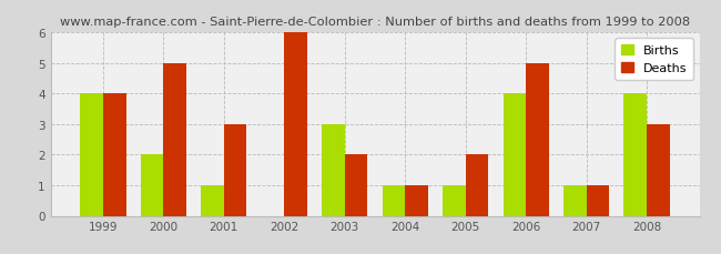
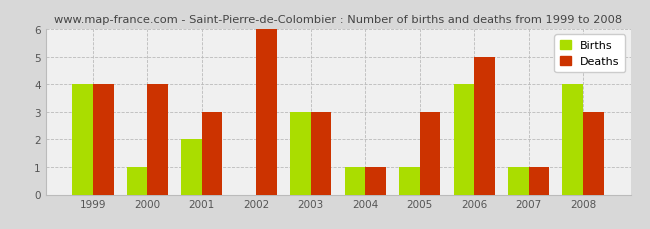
Births/2000: 2 -> 1
Deaths/2000: 5 -> 4
Births/2001: 1 -> 2
Deaths/2003: 2 -> 3
Deaths/2005: 2 -> 3
